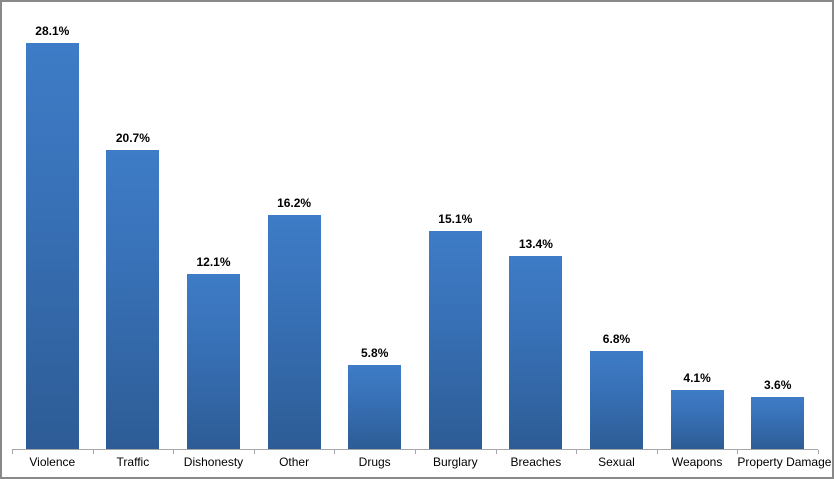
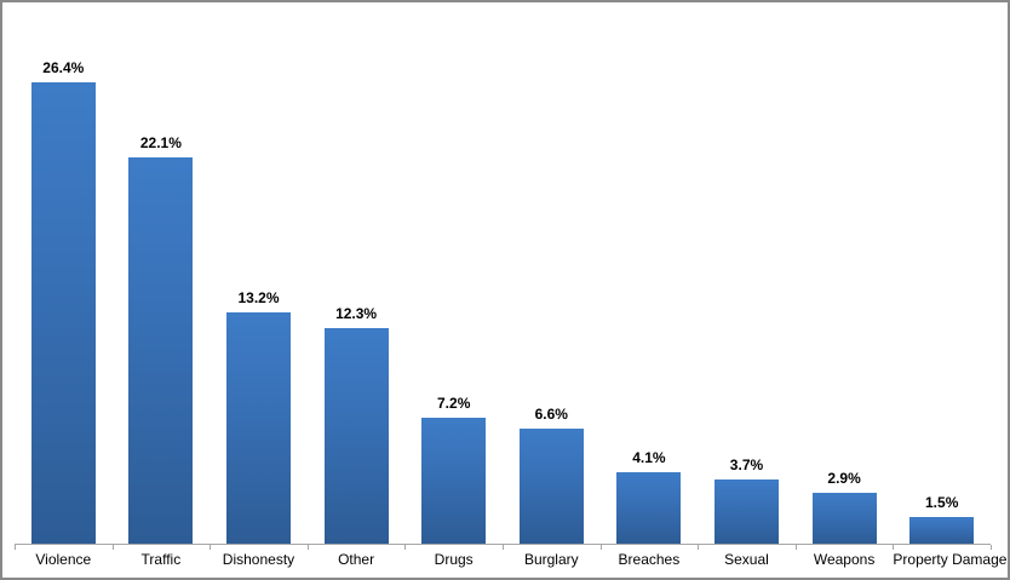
Violence: 28.1% -> 26.4%
Traffic: 20.7% -> 22.1%
Dishonesty: 12.1% -> 13.2%
Other: 16.2% -> 12.3%
Drugs: 5.8% -> 7.2%
Burglary: 15.1% -> 6.6%
Breaches: 13.4% -> 4.1%
Sexual: 6.8% -> 3.7%
Weapons: 4.1% -> 2.9%
Property Damage: 3.6% -> 1.5%
